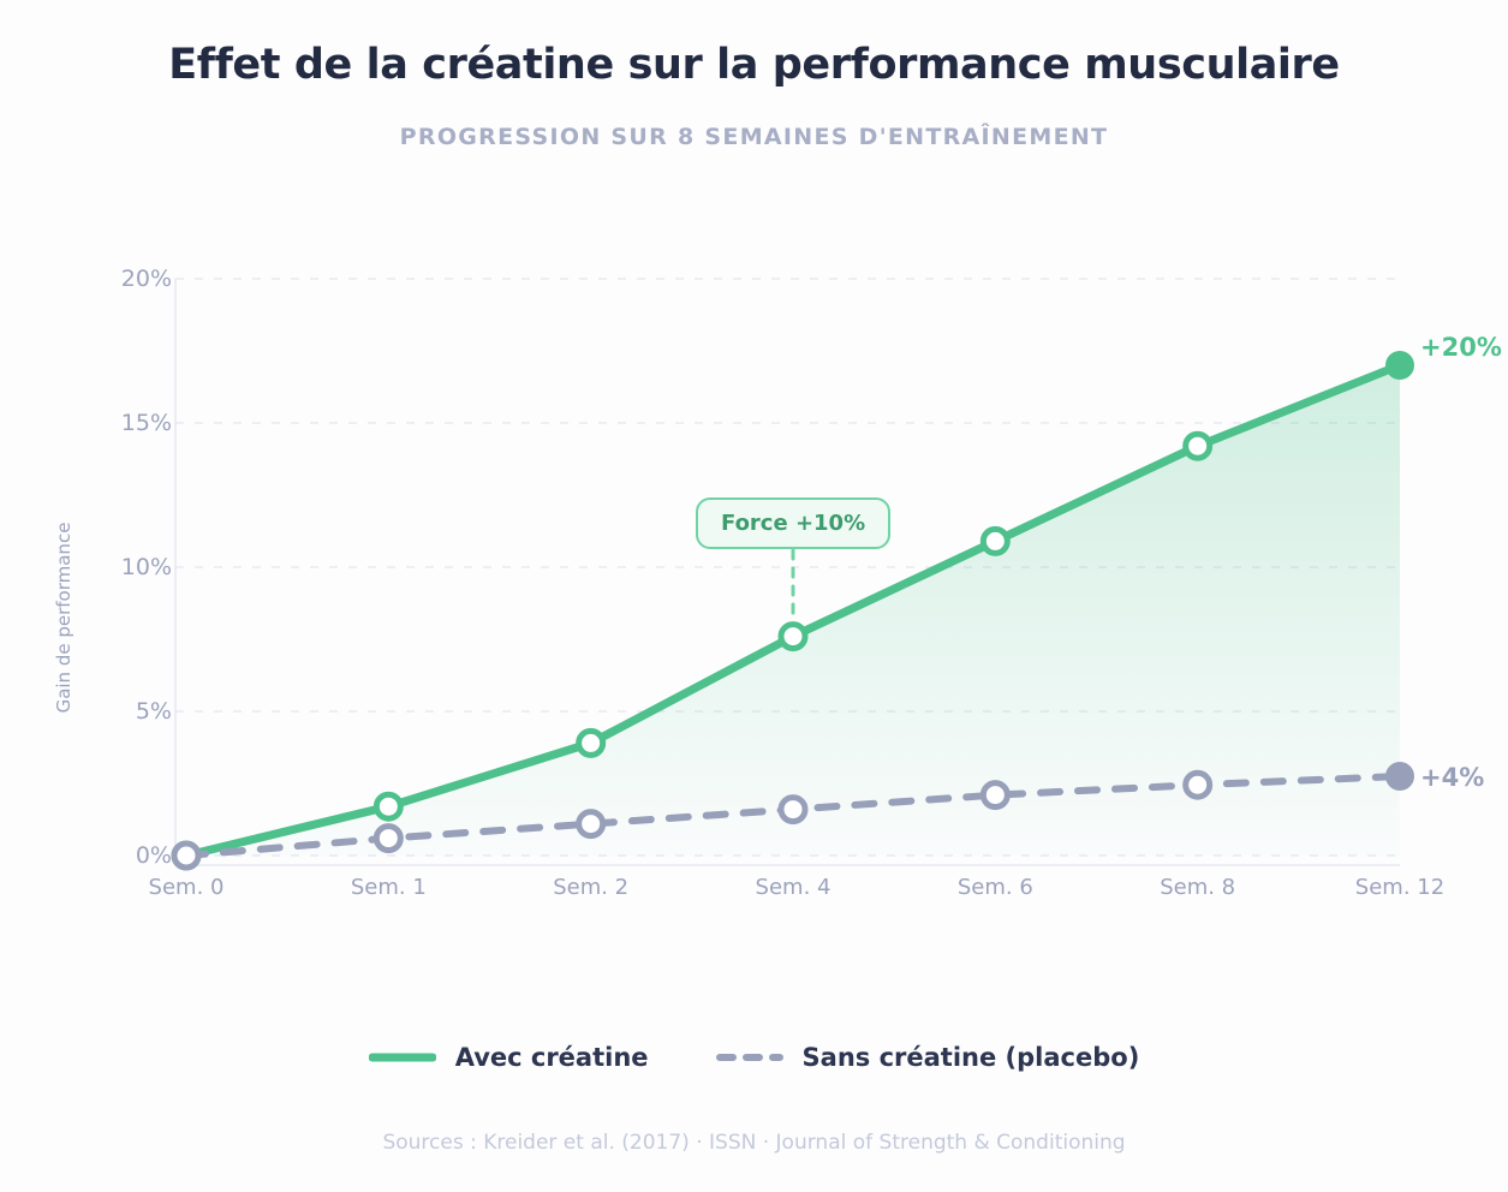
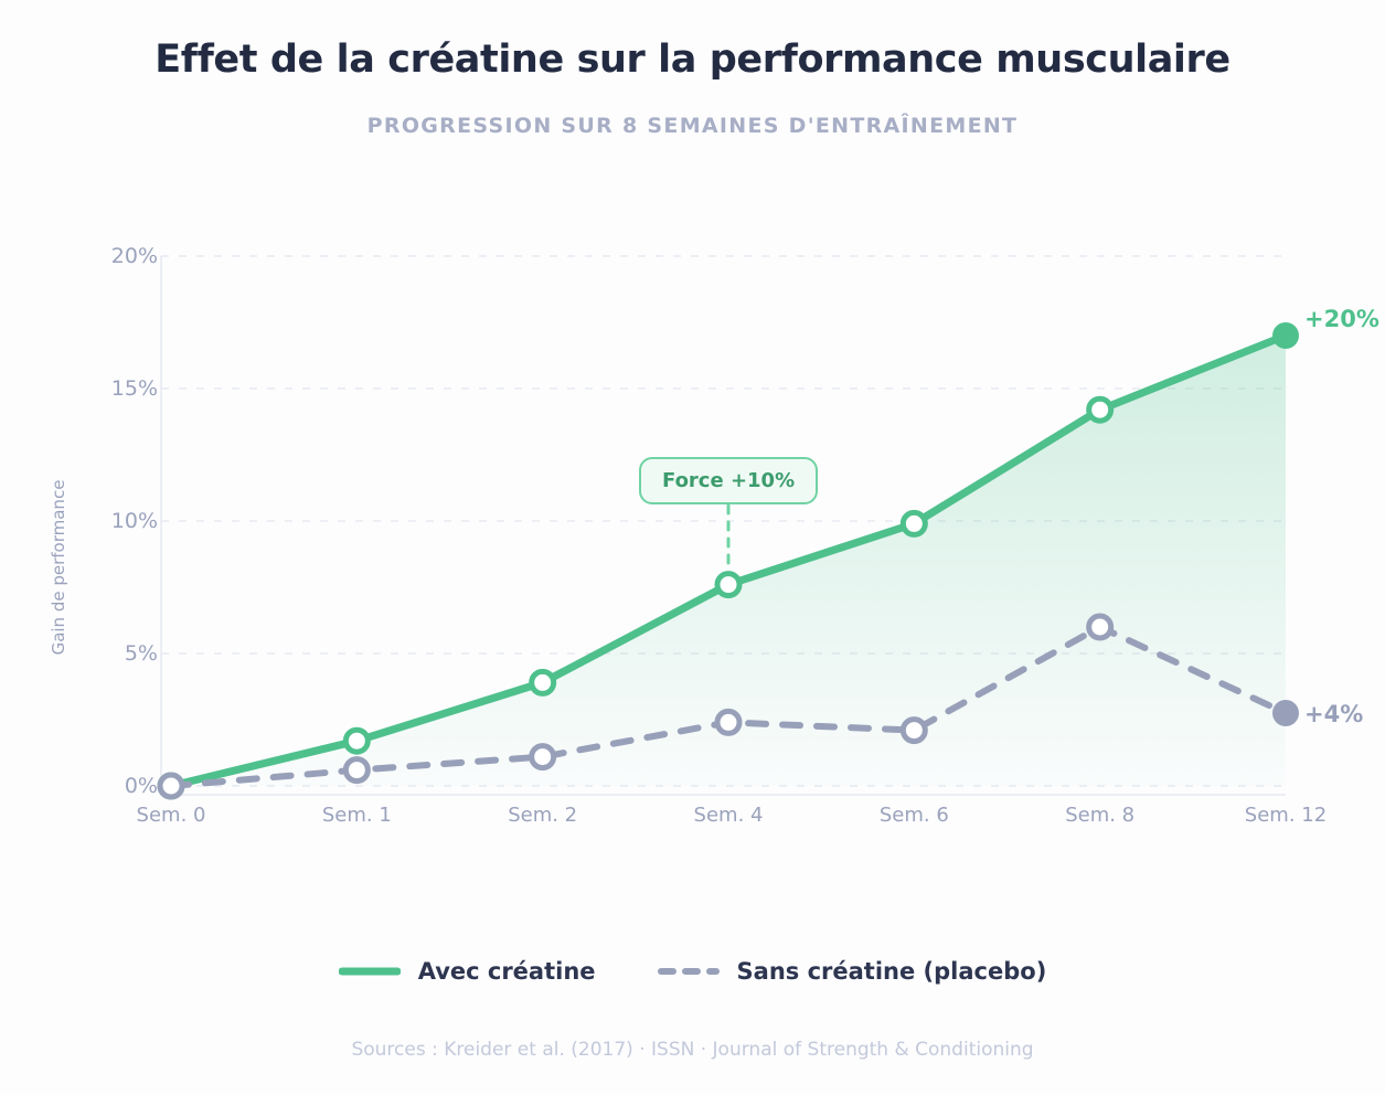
Sans créatine (placebo)/Sem. 4: 1.6% -> 2.4%
Avec créatine/Sem. 6: 10.9% -> 9.9%
Sans créatine (placebo)/Sem. 8: 2.5% -> 6.0%
